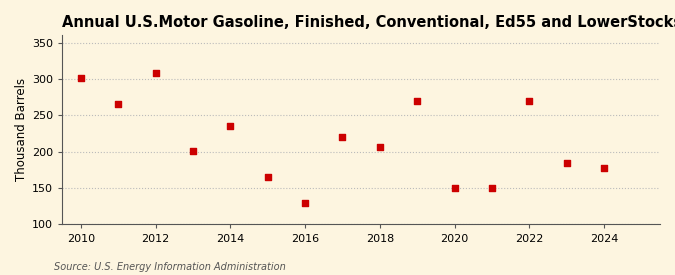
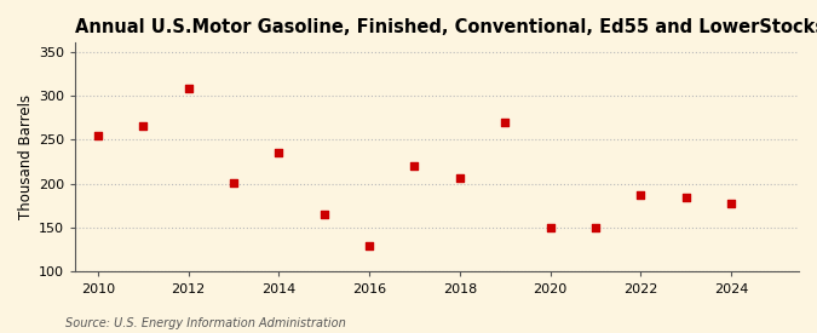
2010: 302 -> 255
2022: 270 -> 187
